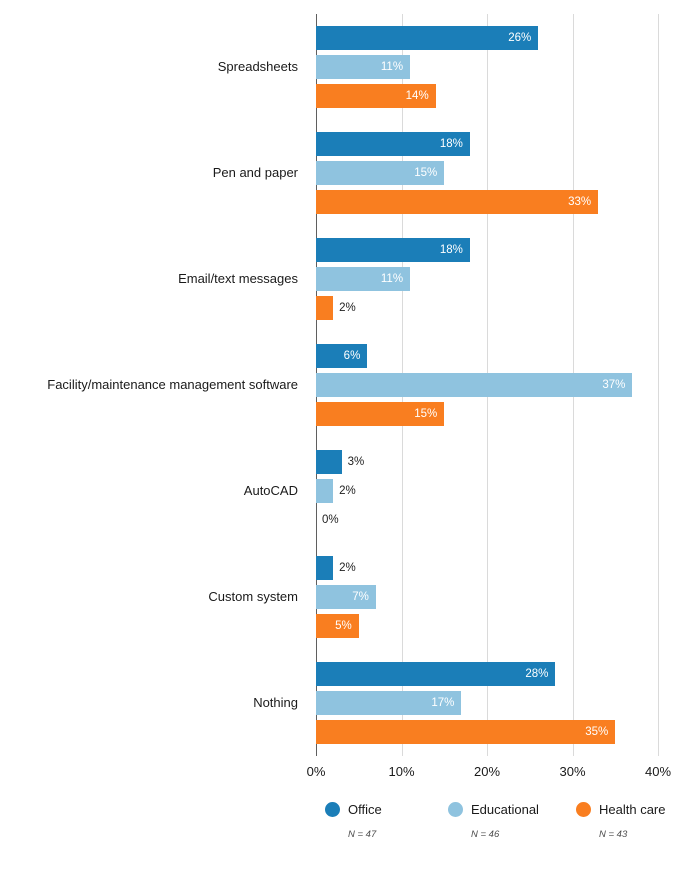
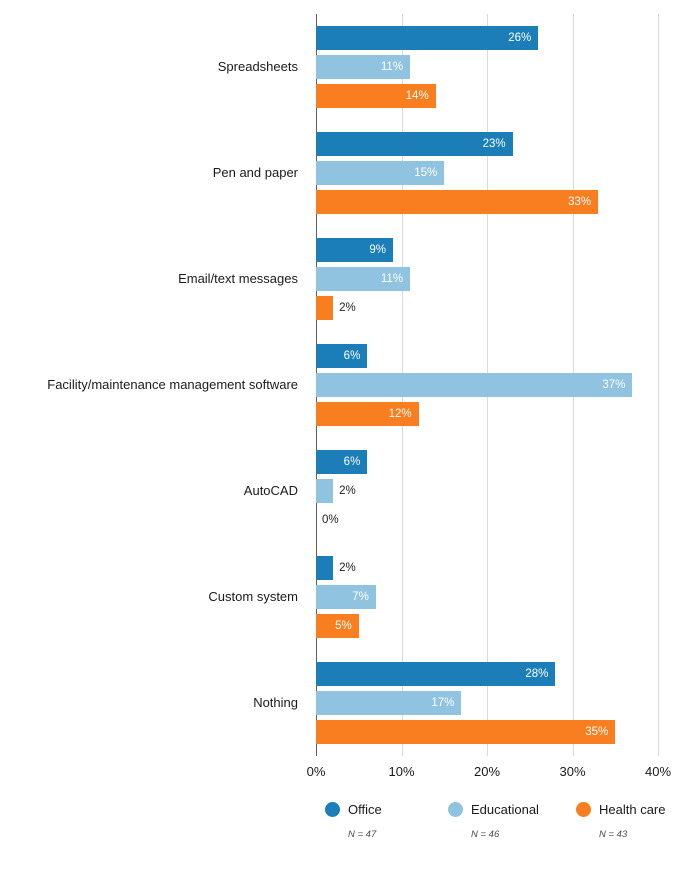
Office/Pen and paper: 18% -> 23%
Office/Email/text messages: 18% -> 9%
Health care/Facility/maintenance management software: 15% -> 12%
Office/AutoCAD: 3% -> 6%
